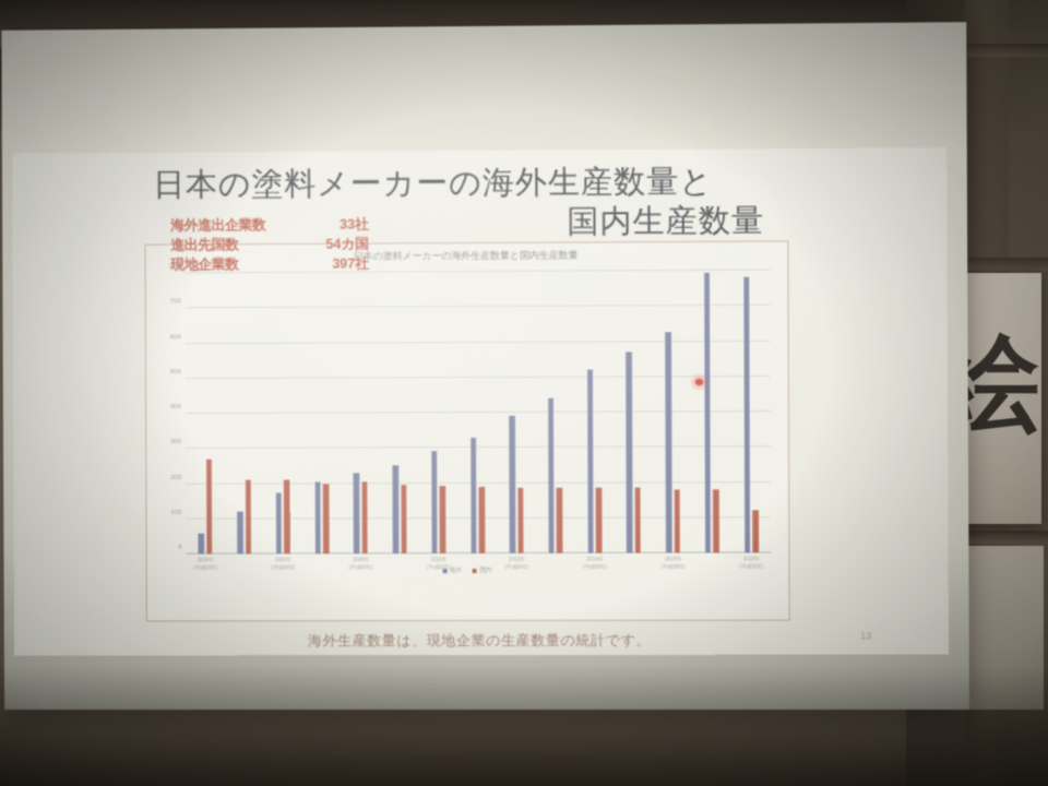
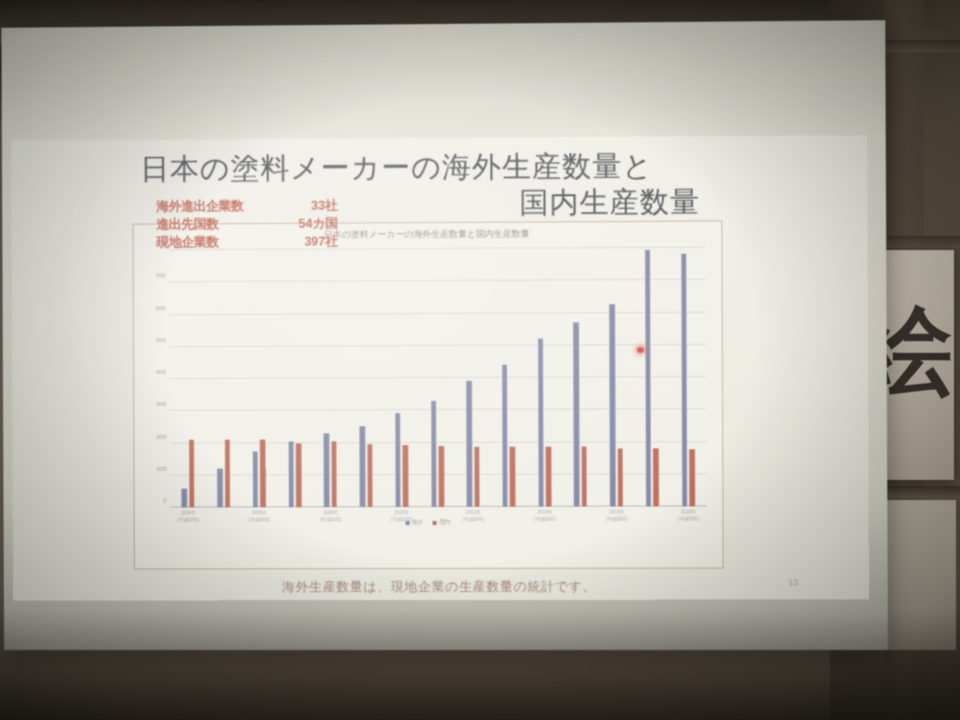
国内/2004年 (平成16年): 270 -> 210
国内/2018年 (平成30年): 120 -> 180
